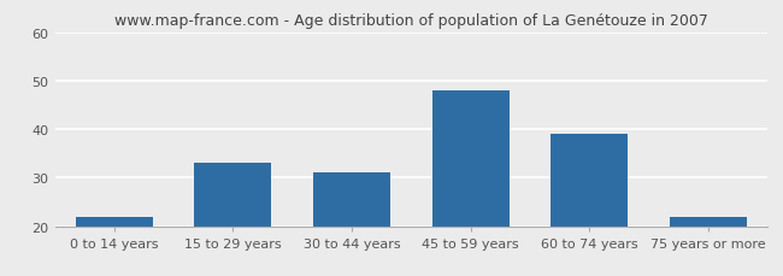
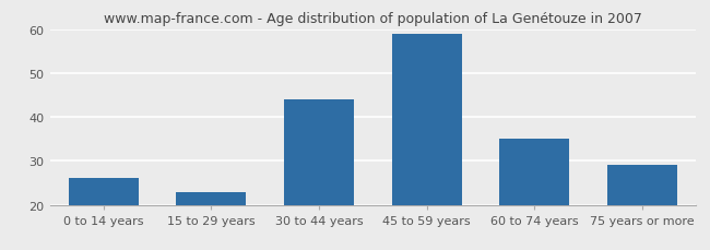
0 to 14 years: 22 -> 26
15 to 29 years: 33 -> 23
30 to 44 years: 31 -> 44
45 to 59 years: 48 -> 59
60 to 74 years: 39 -> 35
75 years or more: 22 -> 29
